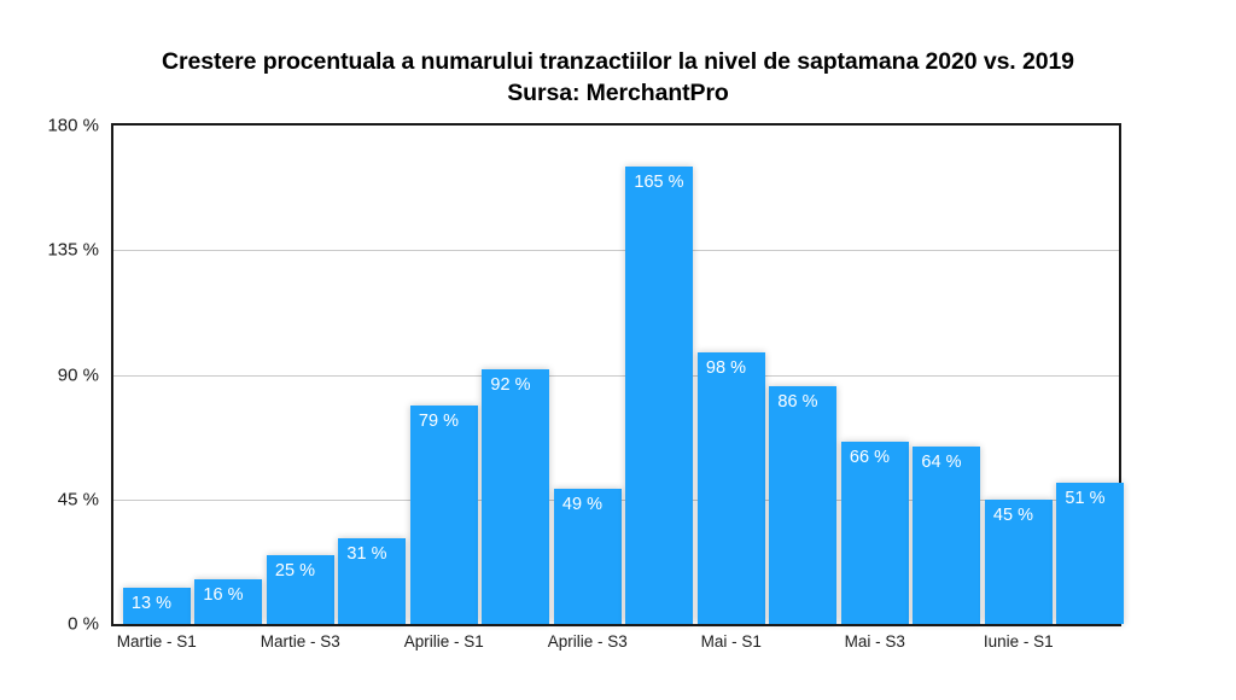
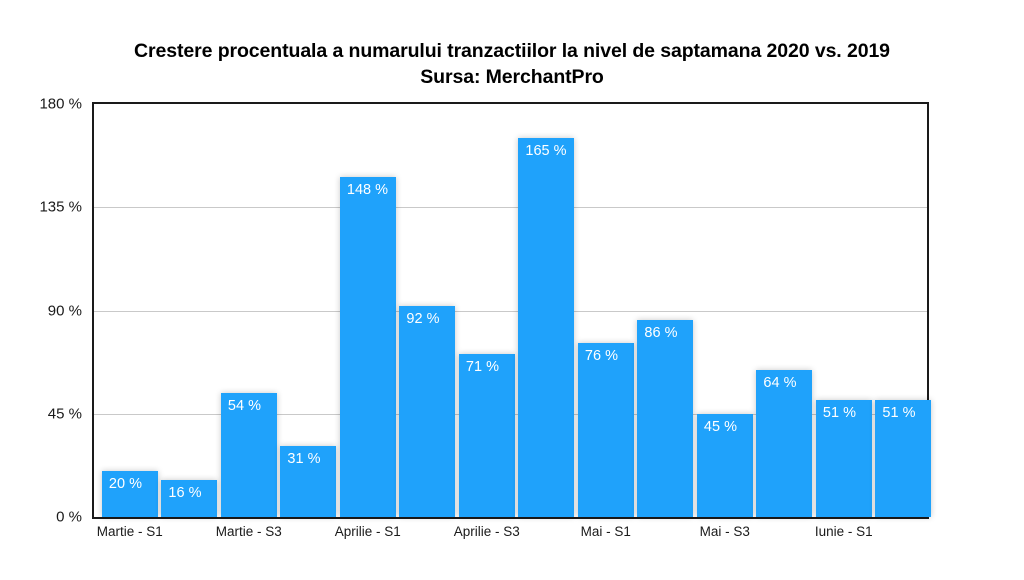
Martie - S1: 13 -> 20
Martie - S3: 25 -> 54
Aprilie - S1: 79 -> 148
Aprilie - S3: 49 -> 71
Mai - S1: 98 -> 76
Mai - S3: 66 -> 45
Iunie - S1: 45 -> 51
